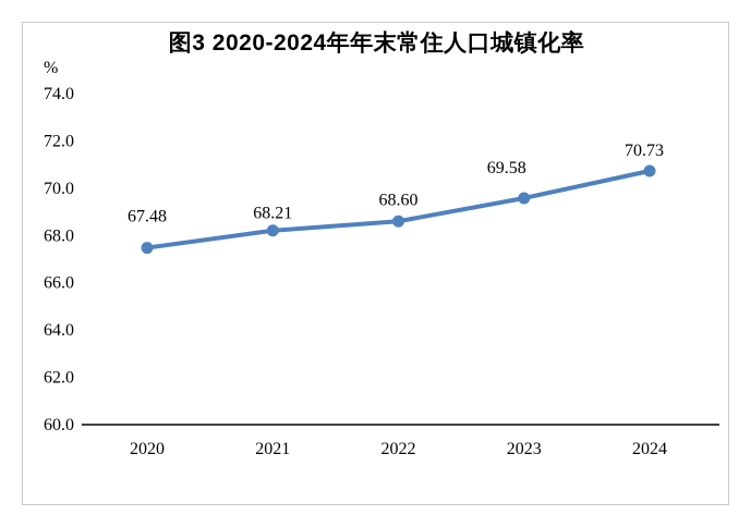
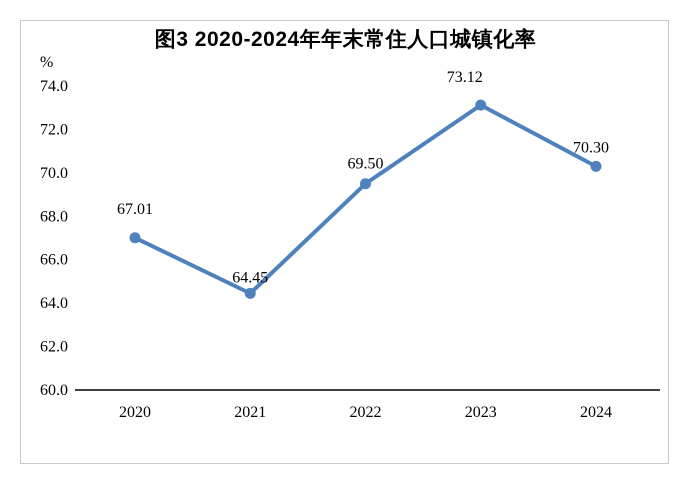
2020: 67.48 -> 67.01
2021: 68.21 -> 64.45
2022: 68.60 -> 69.50
2023: 69.58 -> 73.12
2024: 70.73 -> 70.30
